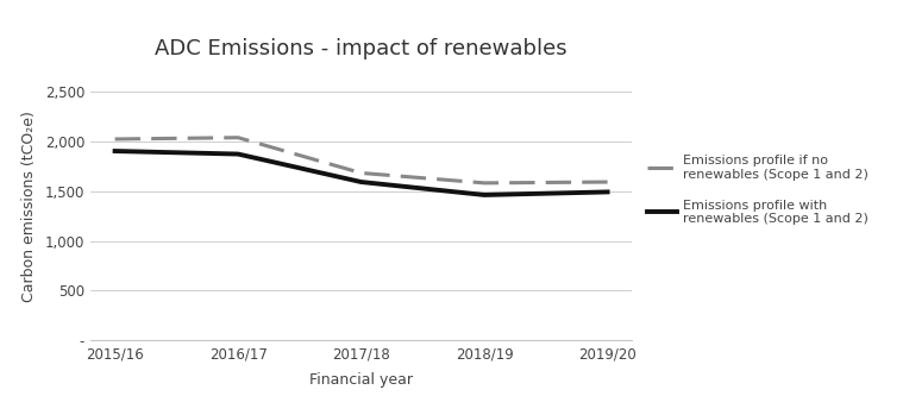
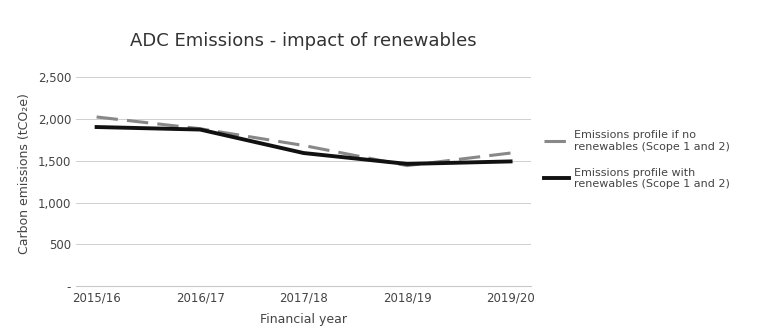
Emissions profile if no renewables (Scope 1 and 2)/2016/17: 2,040 -> 1,880
Emissions profile if no renewables (Scope 1 and 2)/2018/19: 1,580 -> 1,440
